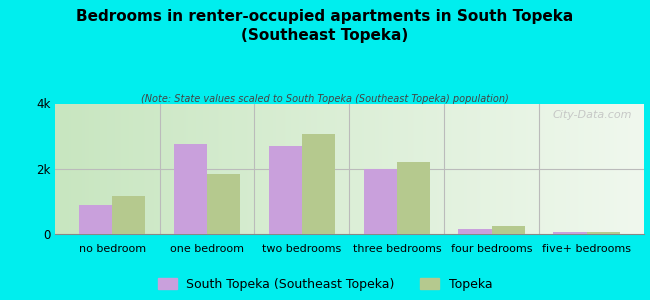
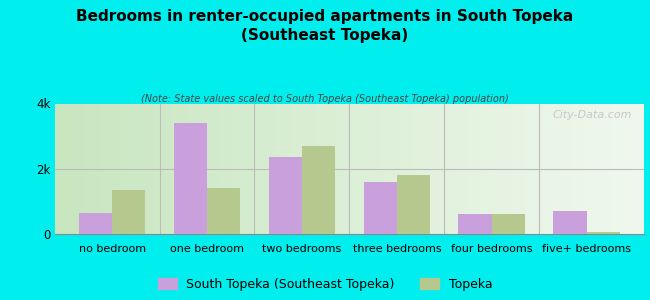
South Topeka (Southeast Topeka)/no bedroom: 0.90k -> 0.65k
Topeka/no bedroom: 1.15k -> 1.35k
South Topeka (Southeast Topeka)/one bedroom: 2.75k -> 3.40k
Topeka/one bedroom: 1.85k -> 1.40k
South Topeka (Southeast Topeka)/two bedrooms: 2.70k -> 2.35k
Topeka/two bedrooms: 3.05k -> 2.70k
South Topeka (Southeast Topeka)/three bedrooms: 2.00k -> 1.60k
Topeka/three bedrooms: 2.20k -> 1.80k
South Topeka (Southeast Topeka)/four bedrooms: 0.15k -> 0.60k
Topeka/four bedrooms: 0.23k -> 0.60k
South Topeka (Southeast Topeka)/five+ bedrooms: 0.05k -> 0.70k
